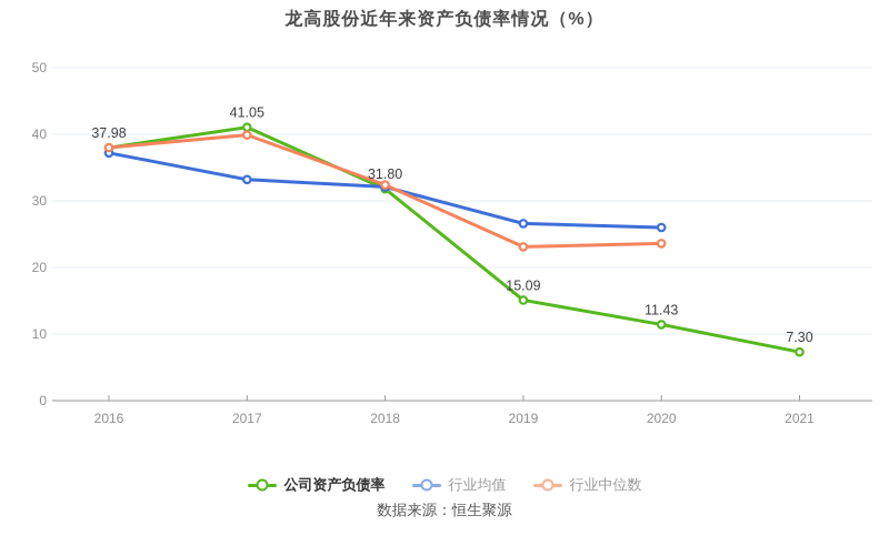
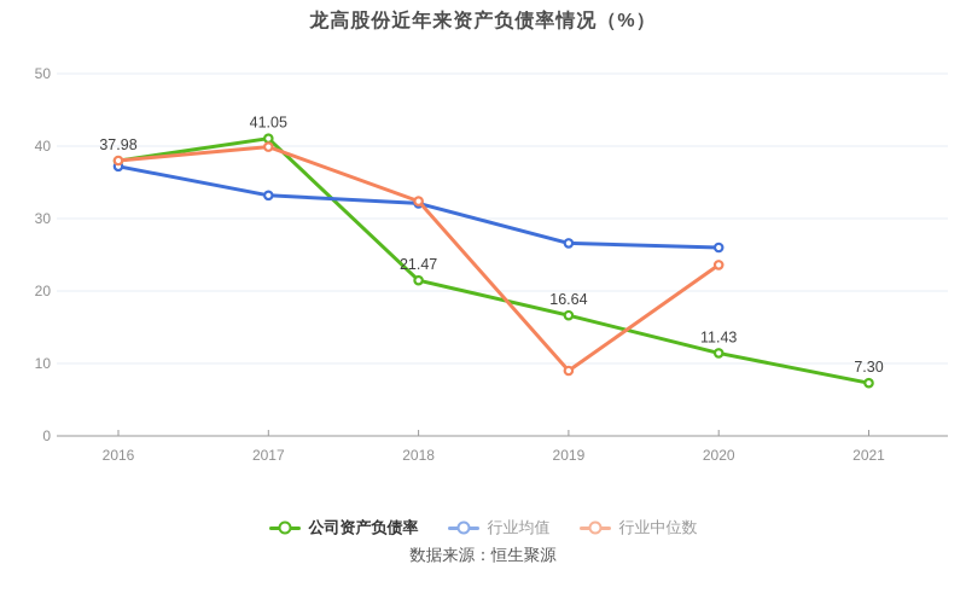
公司资产负债率/2018: 31.80 -> 21.47
公司资产负债率/2019: 15.09 -> 16.64
行业中位数/2019: 23 -> 9
